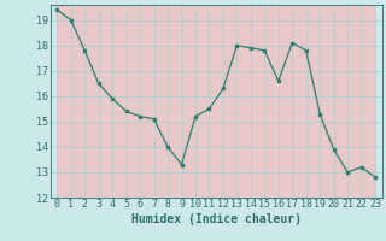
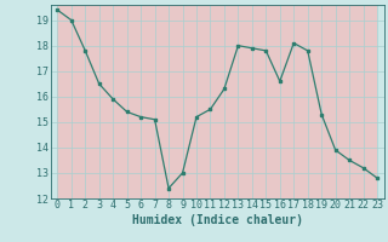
8: 14.0 -> 12.4
9: 13.3 -> 13.0
21: 13.0 -> 13.5
